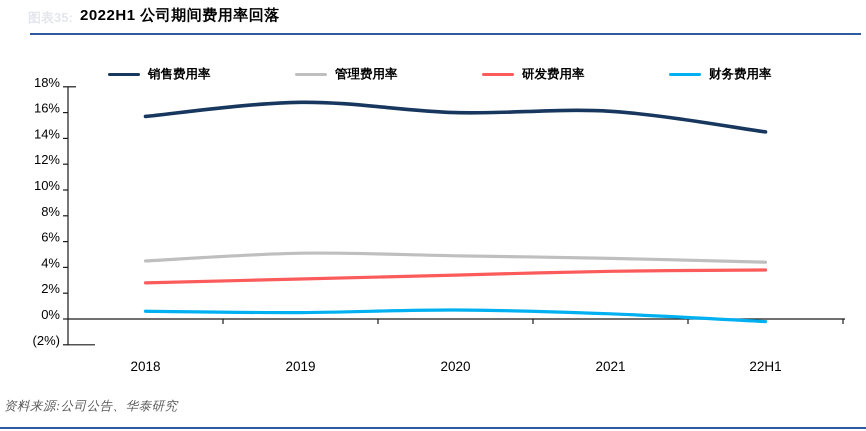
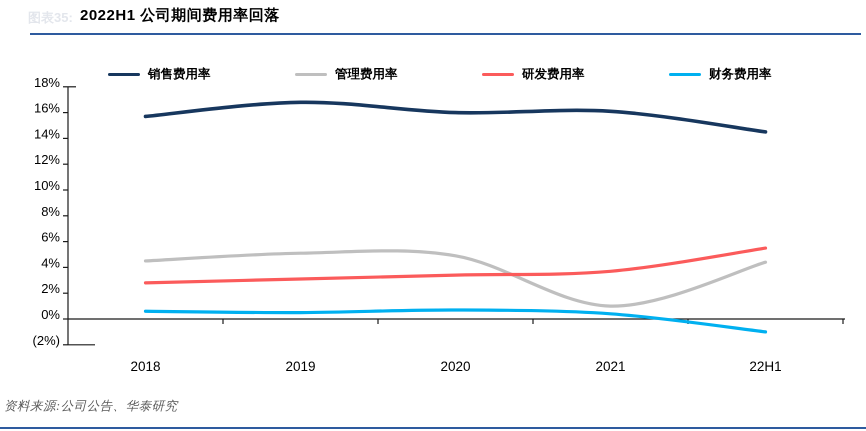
管理费用率/2021: 4.7% -> 1.0%
研发费用率/22H1: 3.8% -> 5.5%
财务费用率/22H1: -0.2% -> -1.0%
